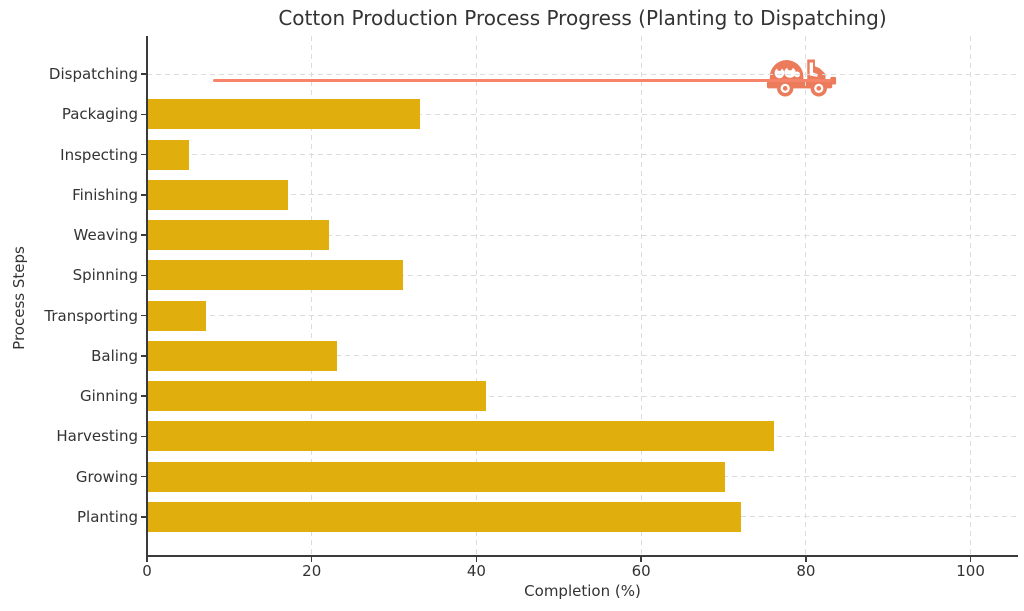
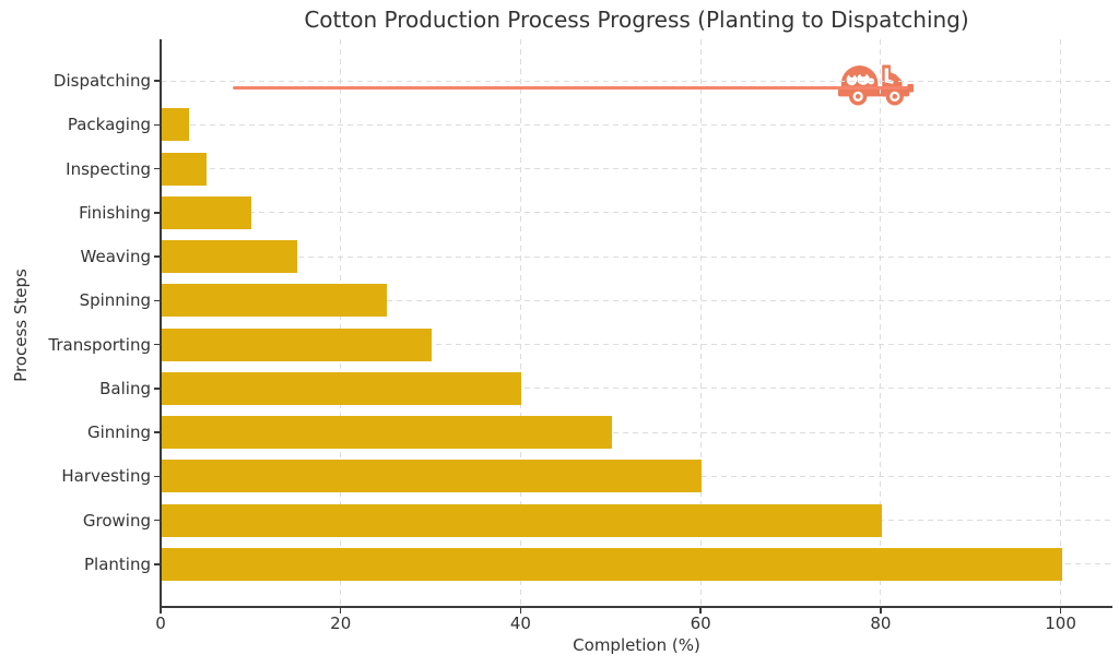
Packaging: 33 -> 3
Finishing: 17 -> 10
Weaving: 22 -> 15
Spinning: 31 -> 25
Transporting: 7 -> 30
Baling: 23 -> 40
Ginning: 41 -> 50
Harvesting: 76 -> 60
Growing: 70 -> 80
Planting: 72 -> 100
